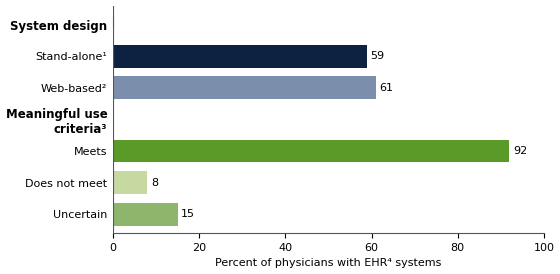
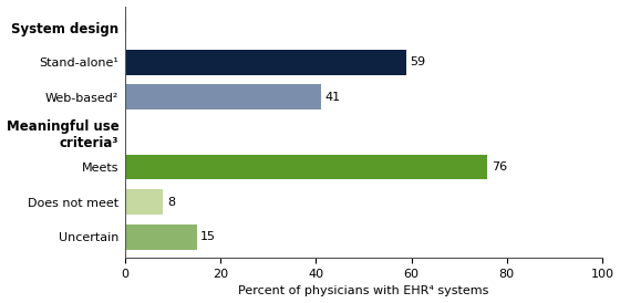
Web-based²: 61 -> 41
Meets: 92 -> 76
